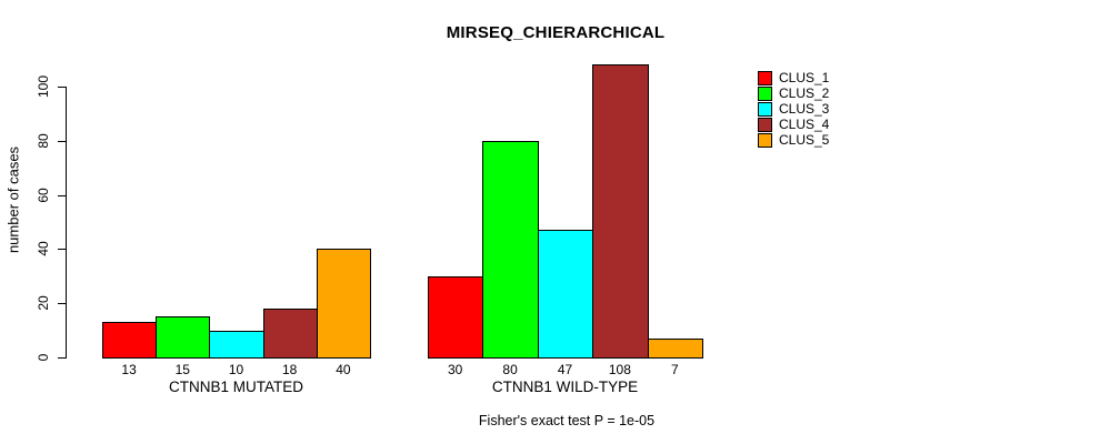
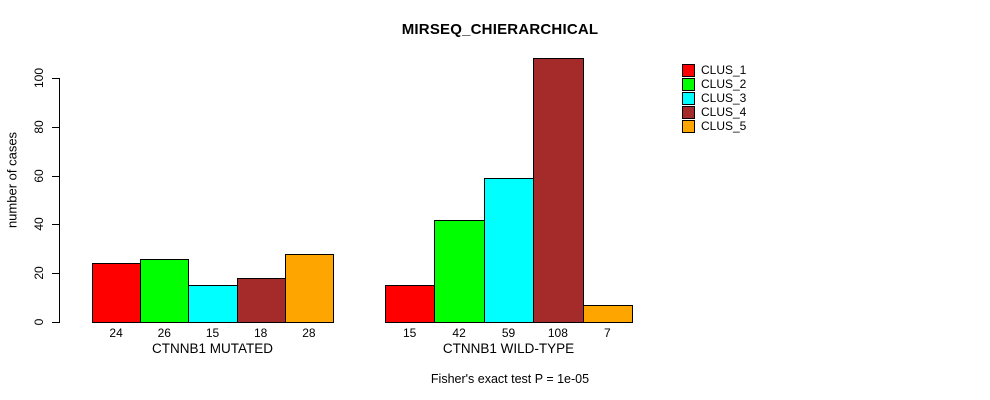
CLUS_1/CTNNB1 MUTATED: 13 -> 24
CLUS_2/CTNNB1 MUTATED: 15 -> 26
CLUS_3/CTNNB1 MUTATED: 10 -> 15
CLUS_5/CTNNB1 MUTATED: 40 -> 28
CLUS_1/CTNNB1 WILD-TYPE: 30 -> 15
CLUS_2/CTNNB1 WILD-TYPE: 80 -> 42
CLUS_3/CTNNB1 WILD-TYPE: 47 -> 59
